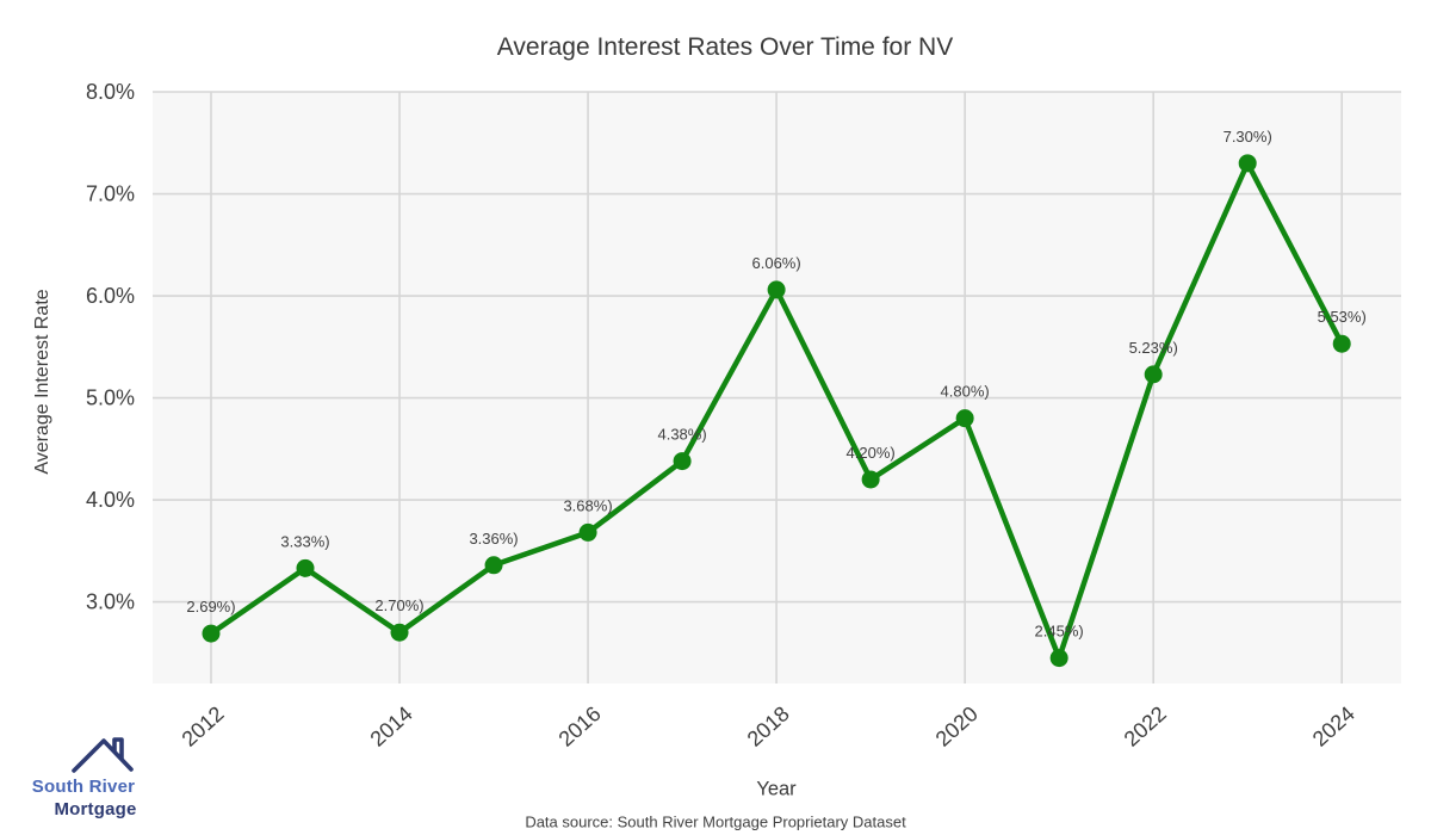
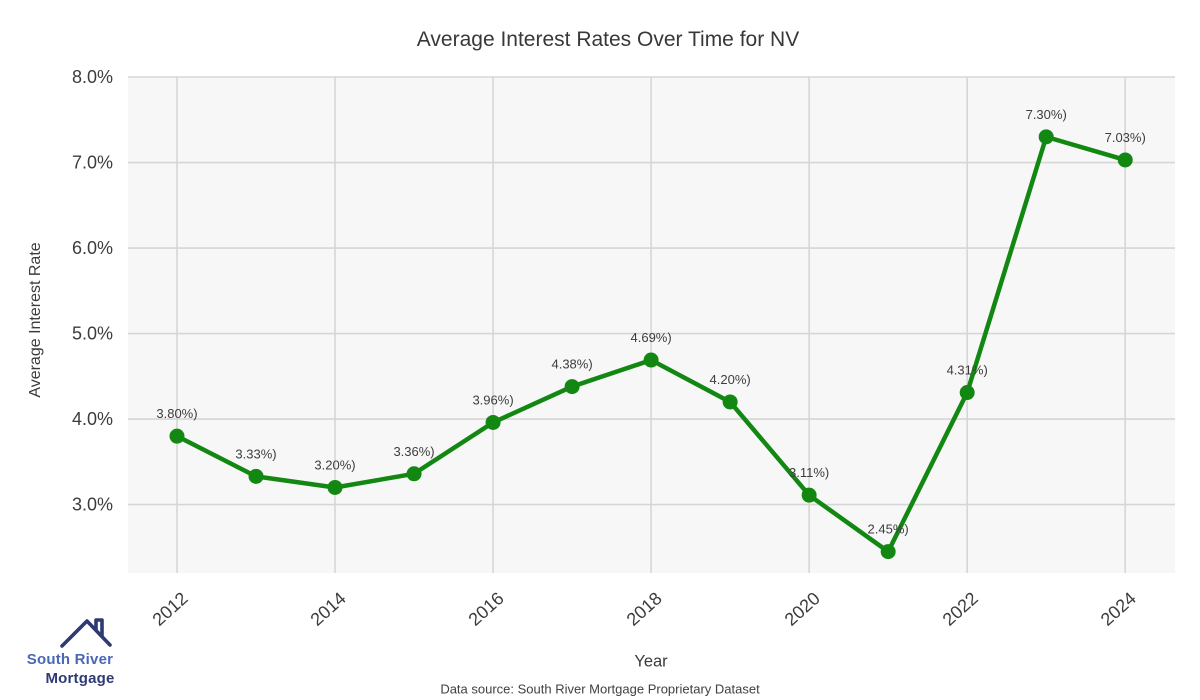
2012: 2.69% -> 3.80%
2014: 2.70% -> 3.20%
2016: 3.68% -> 3.96%
2018: 6.06% -> 4.69%
2020: 4.80% -> 3.11%
2022: 5.23% -> 4.31%
2024: 5.53% -> 7.03%
